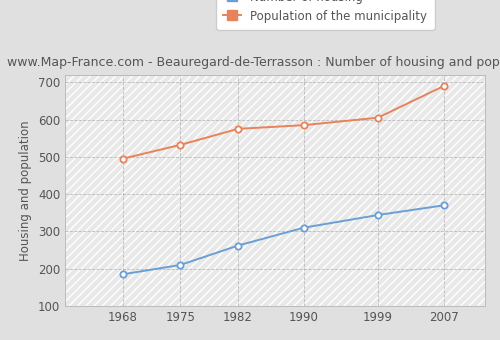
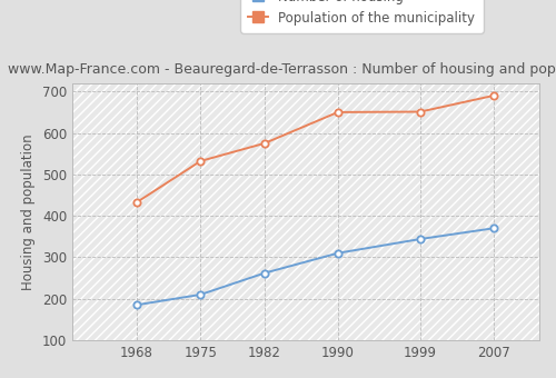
Population of the municipality/1968: 495 -> 432
Population of the municipality/1990: 585 -> 650
Population of the municipality/1999: 605 -> 651
